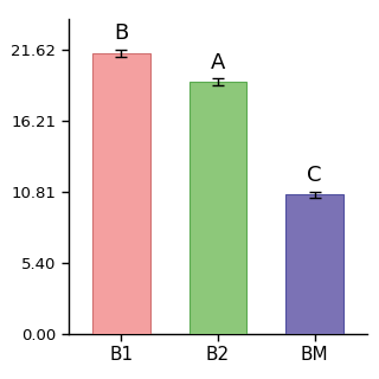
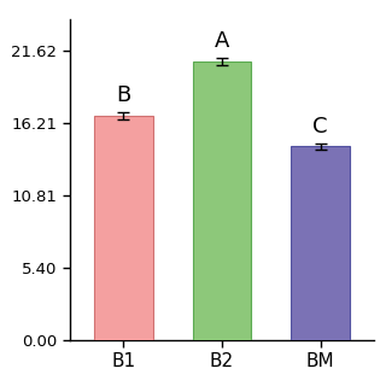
B1: 21.4 -> 16.8
B2: 19.2 -> 20.9
BM: 10.6 -> 14.5
